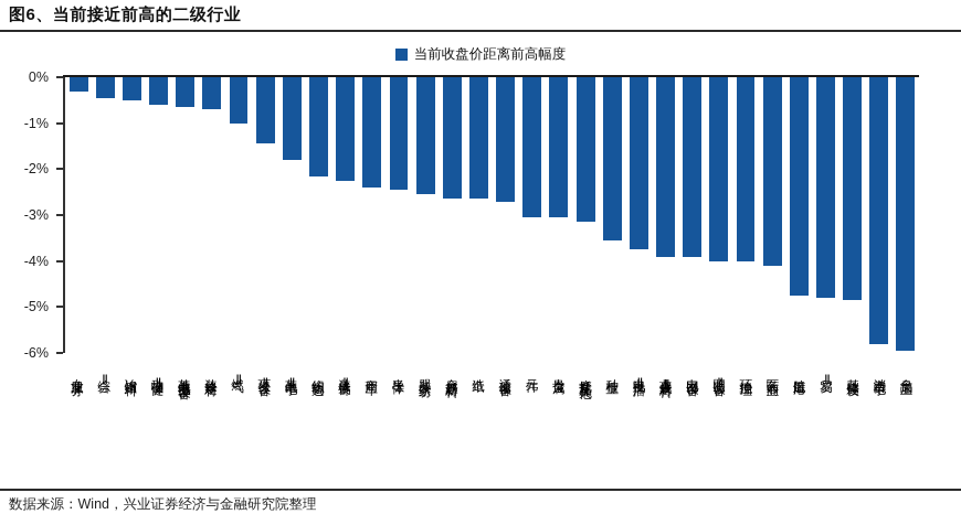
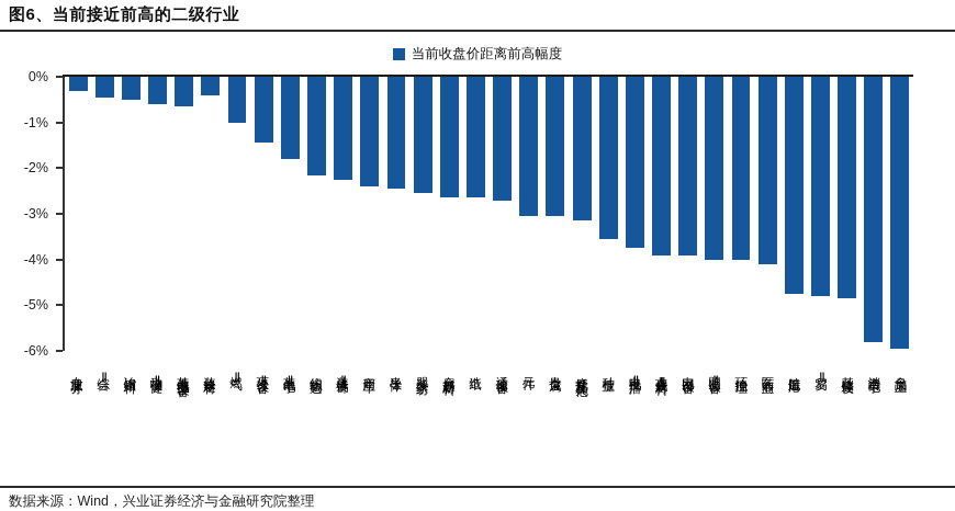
装修建材: -0.7% -> -0.4%
